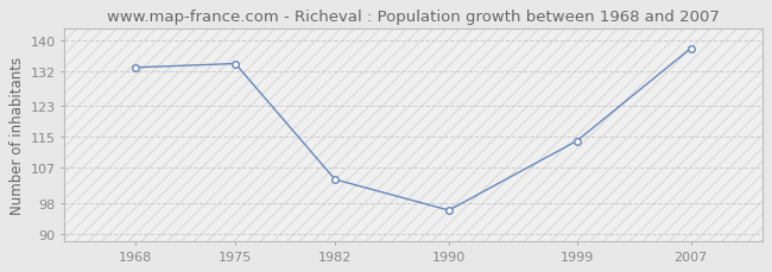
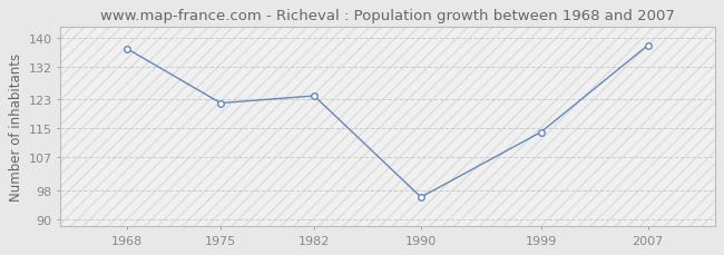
1968: 133 -> 137
1975: 134 -> 122
1982: 104 -> 124
